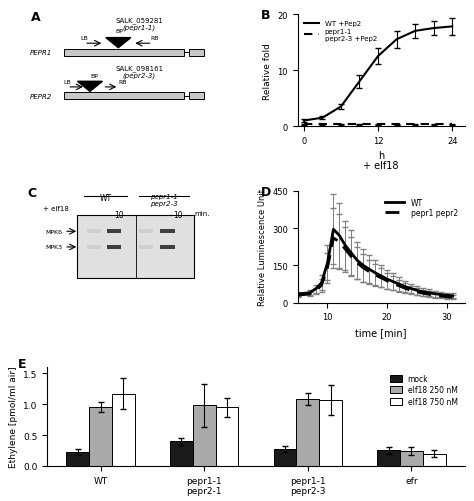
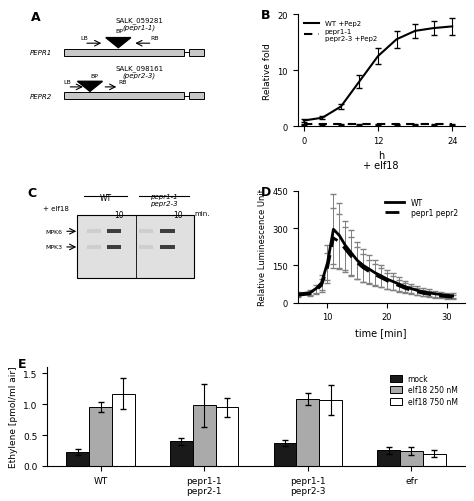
mock/pepr1-1 pepr2-3: 0.28 -> 0.37
